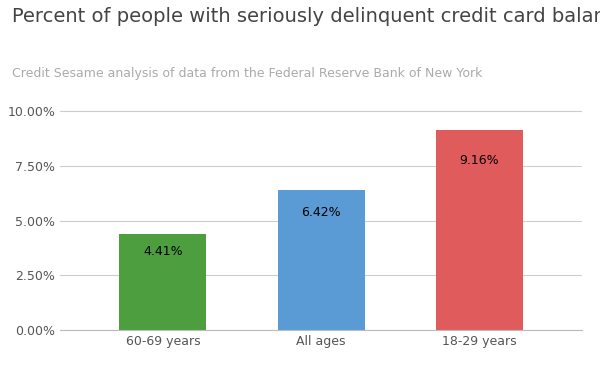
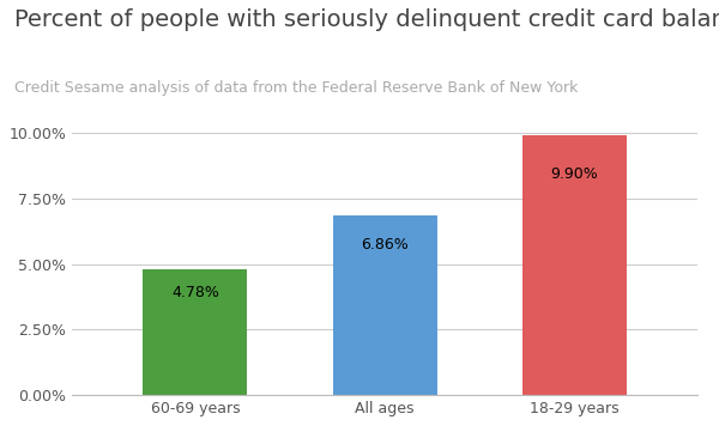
60-69 years: 4.41% -> 4.78%
All ages: 6.42% -> 6.86%
18-29 years: 9.16% -> 9.90%
